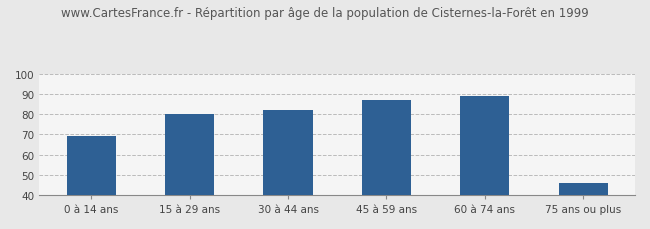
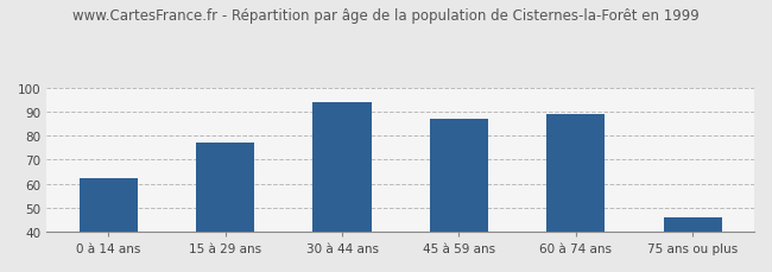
0 à 14 ans: 69 -> 62
15 à 29 ans: 80 -> 77
30 à 44 ans: 82 -> 94
